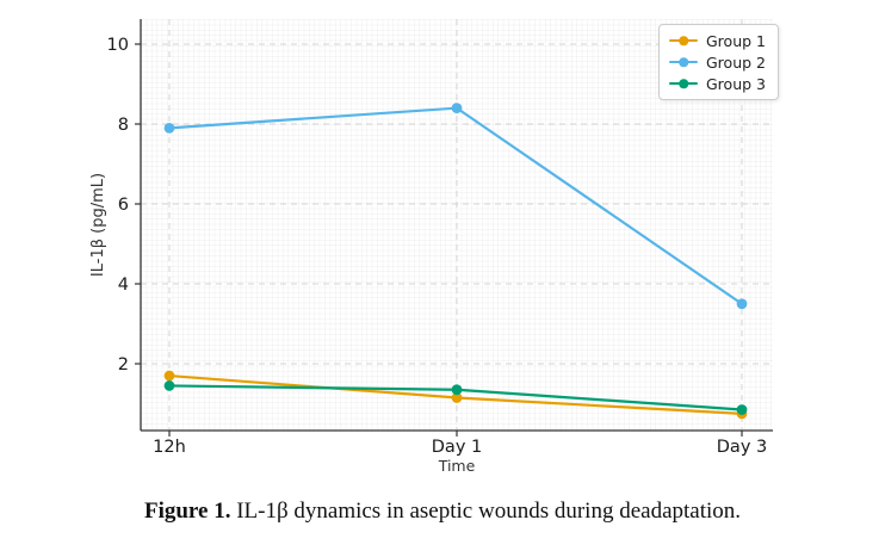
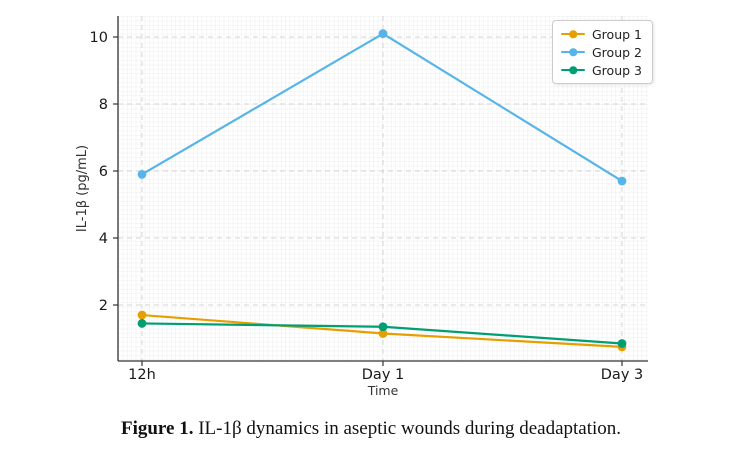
Group 2/12h: 7.9 -> 5.9
Group 2/Day 1: 8.4 -> 10.1
Group 2/Day 3: 3.5 -> 5.7
